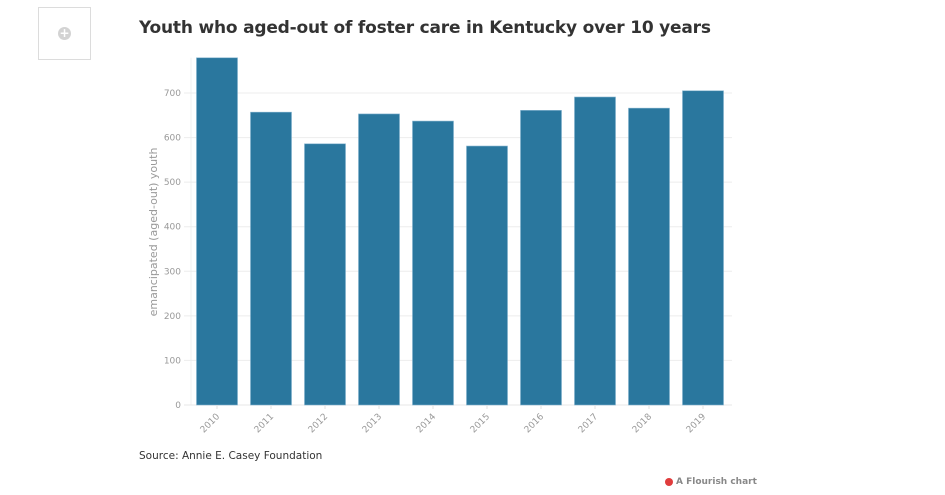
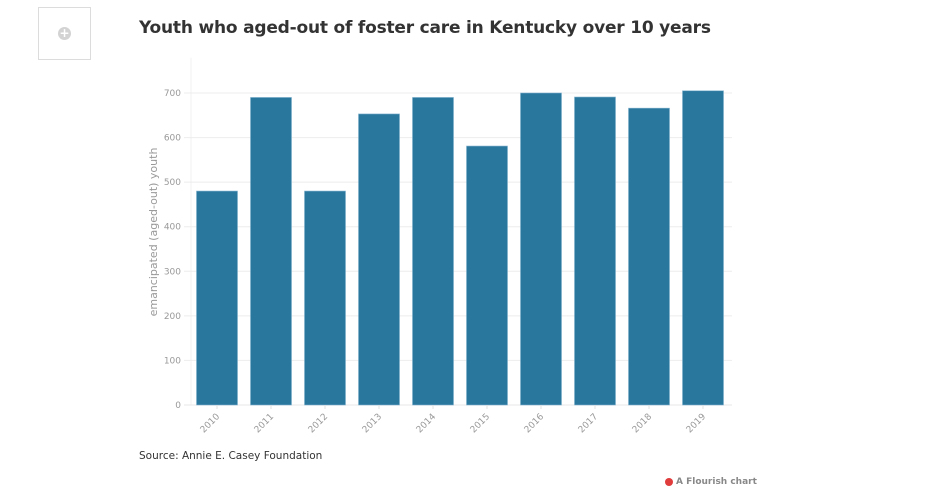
2010: 780 -> 480
2011: 660 -> 690
2012: 590 -> 480
2014: 640 -> 690
2016: 660 -> 700
